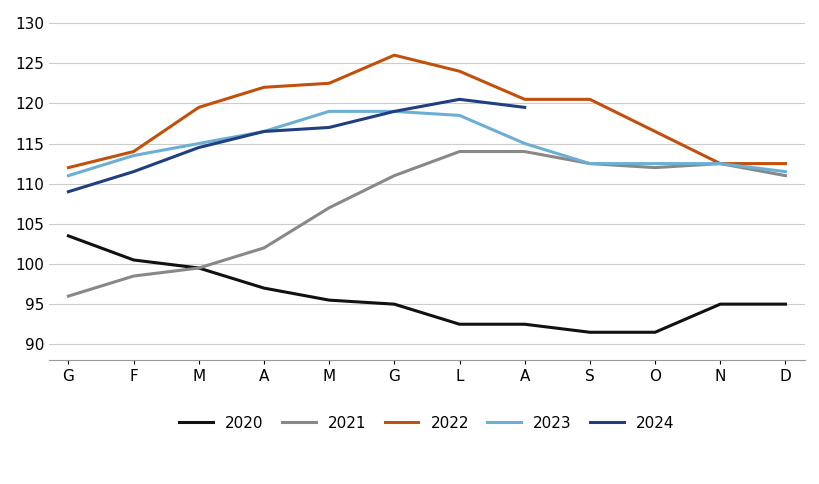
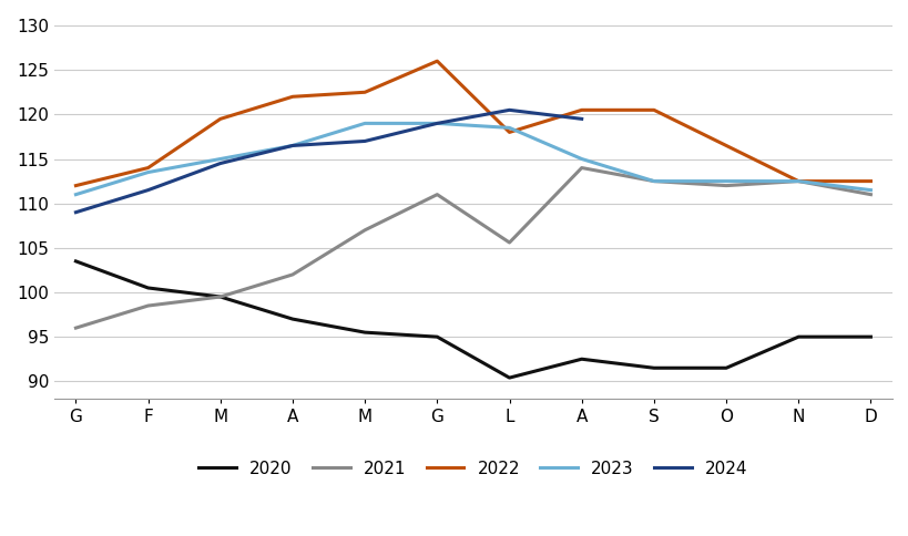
2020/L: 92.5 -> 90.4
2021/L: 114.0 -> 105.6
2022/L: 124.0 -> 118.0
